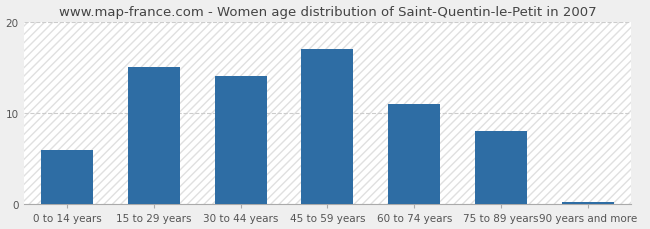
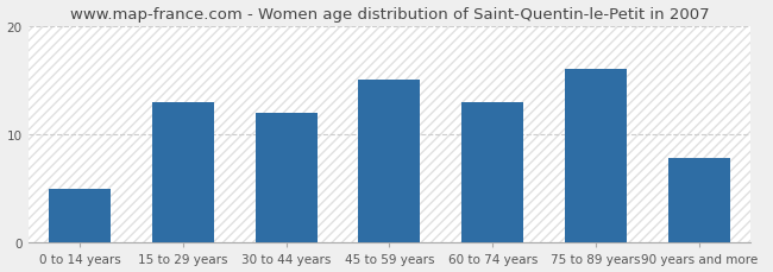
0 to 14 years: 6.0 -> 5.0
15 to 29 years: 15.0 -> 13.0
30 to 44 years: 14.0 -> 12.0
45 to 59 years: 17.0 -> 15.0
60 to 74 years: 11.0 -> 13.0
75 to 89 years: 8.0 -> 16.0
90 years and more: 0.3 -> 7.8
